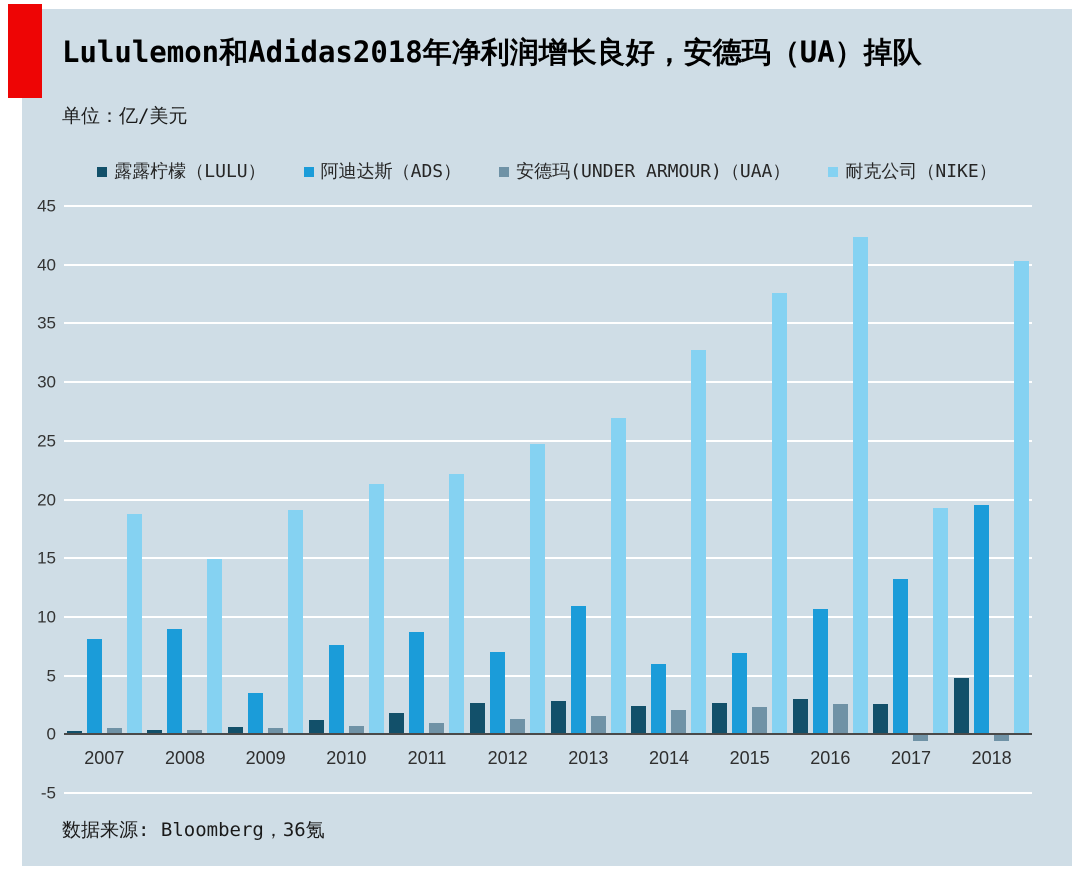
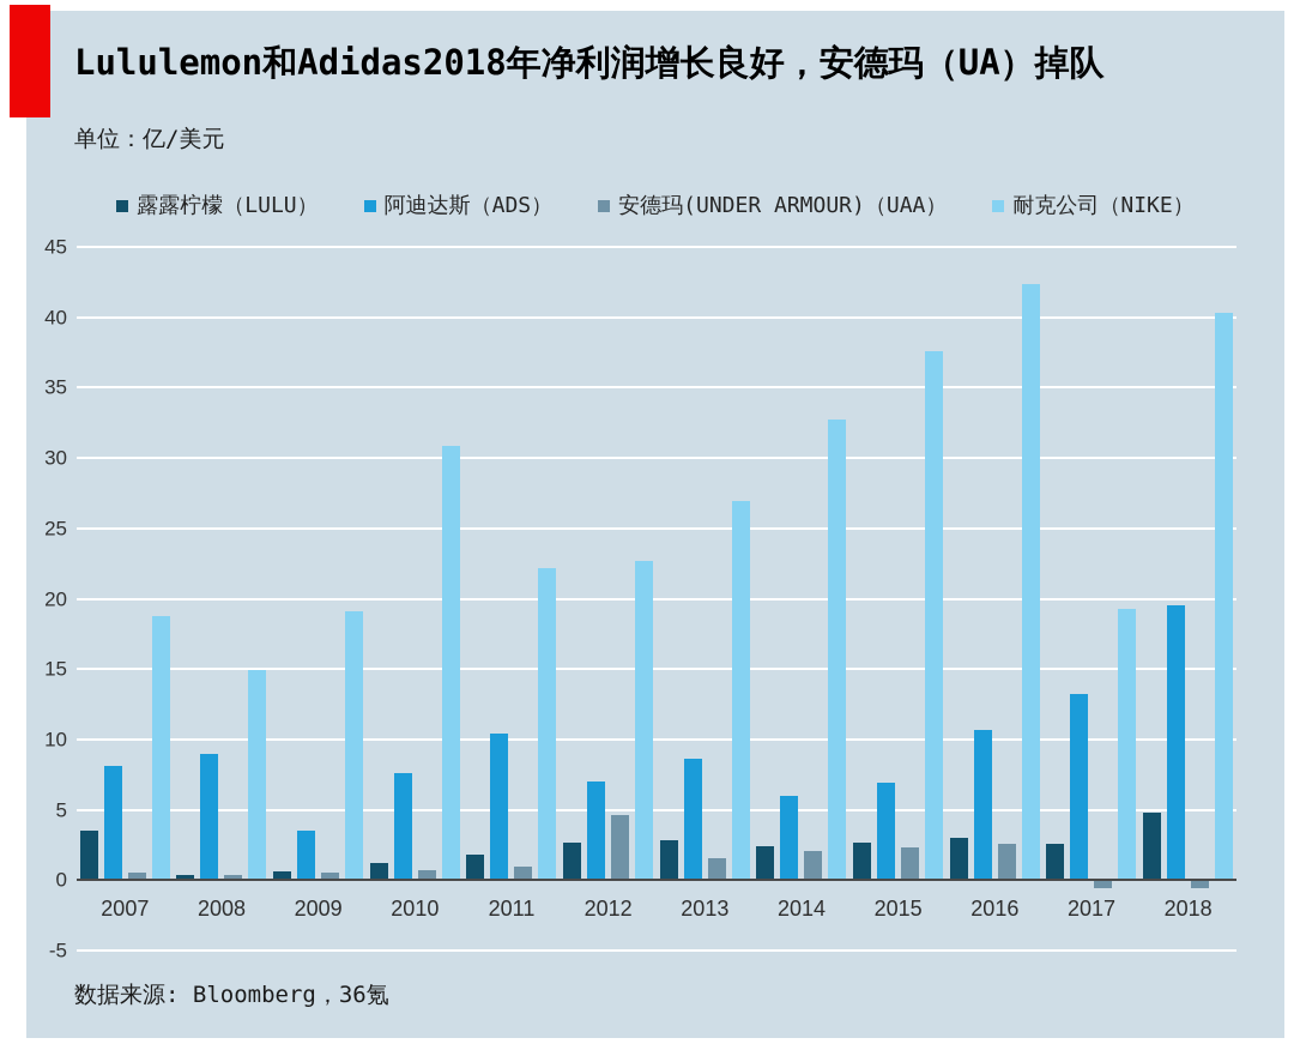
露露柠檬（LULU）/2007: 0.3 -> 3.5
耐克公司（NIKE）/2010: 21.3 -> 30.9
阿迪达斯（ADS）/2011: 8.7 -> 10.4
安德玛(UNDER ARMOUR)（UAA）/2012: 1.3 -> 4.6
耐克公司（NIKE）/2012: 24.7 -> 22.7
阿迪达斯（ADS）/2013: 10.9 -> 8.6
